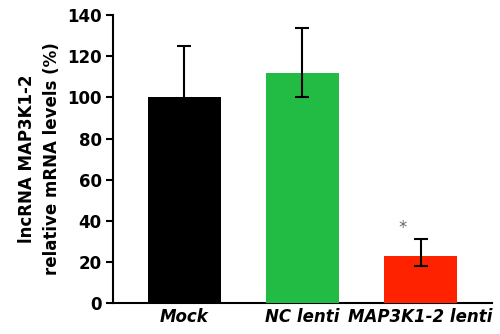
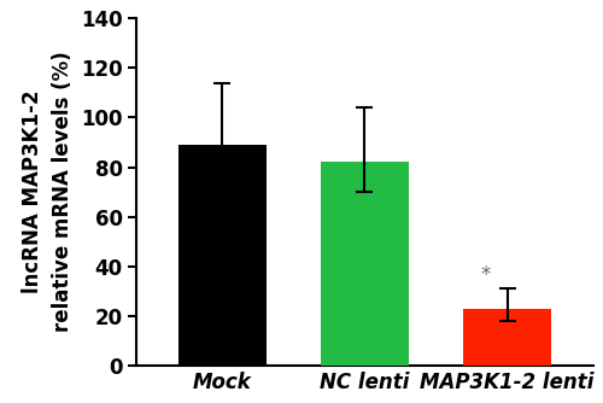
Mock: 100 -> 89
NC lenti: 112 -> 82
